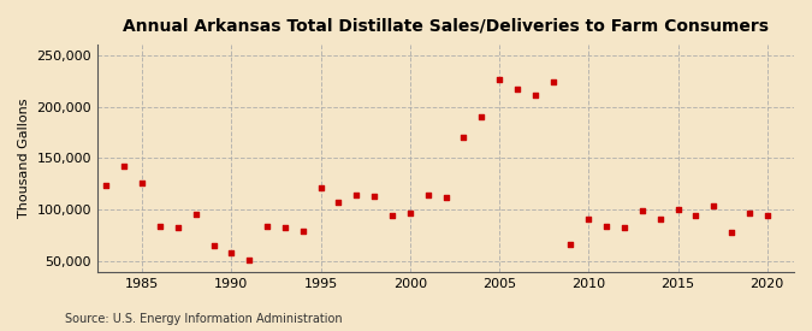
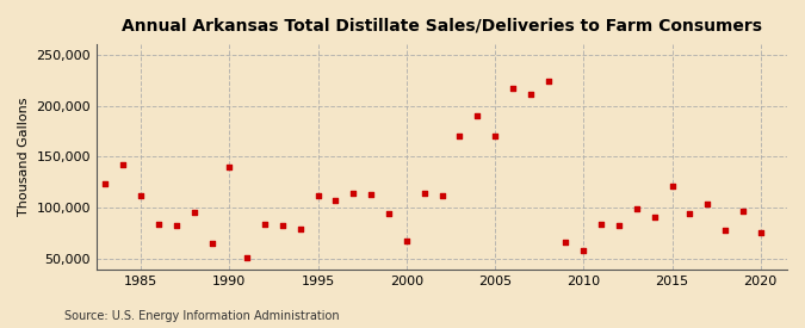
1985: 126,000 -> 112,000
1990: 58,000 -> 140,000
1995: 122,000 -> 112,000
2000: 97,000 -> 68,000
2005: 226,000 -> 170,000
2010: 91,000 -> 58,000
2015: 100,000 -> 122,000
2020: 95,000 -> 76,000
